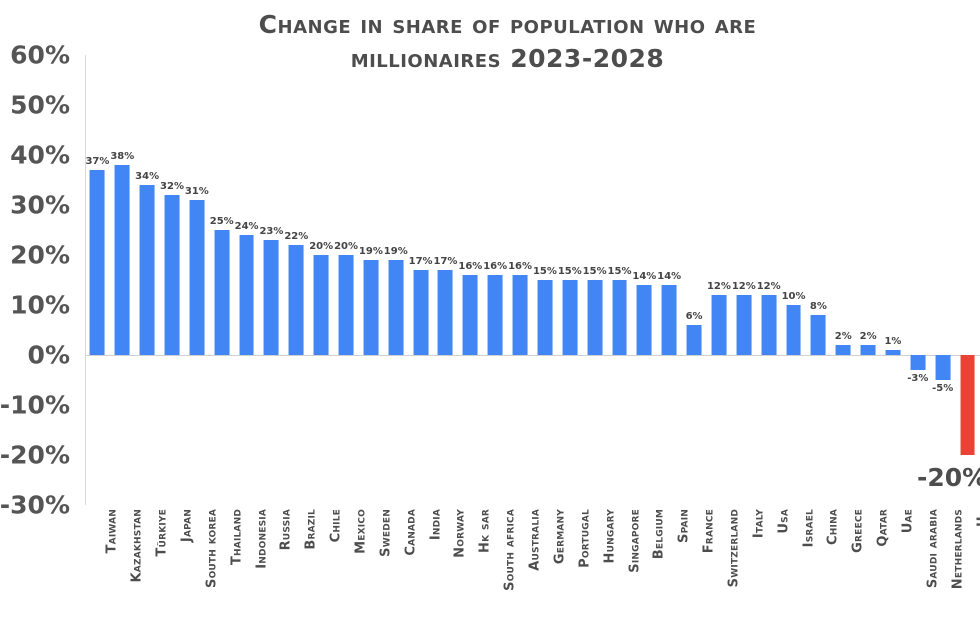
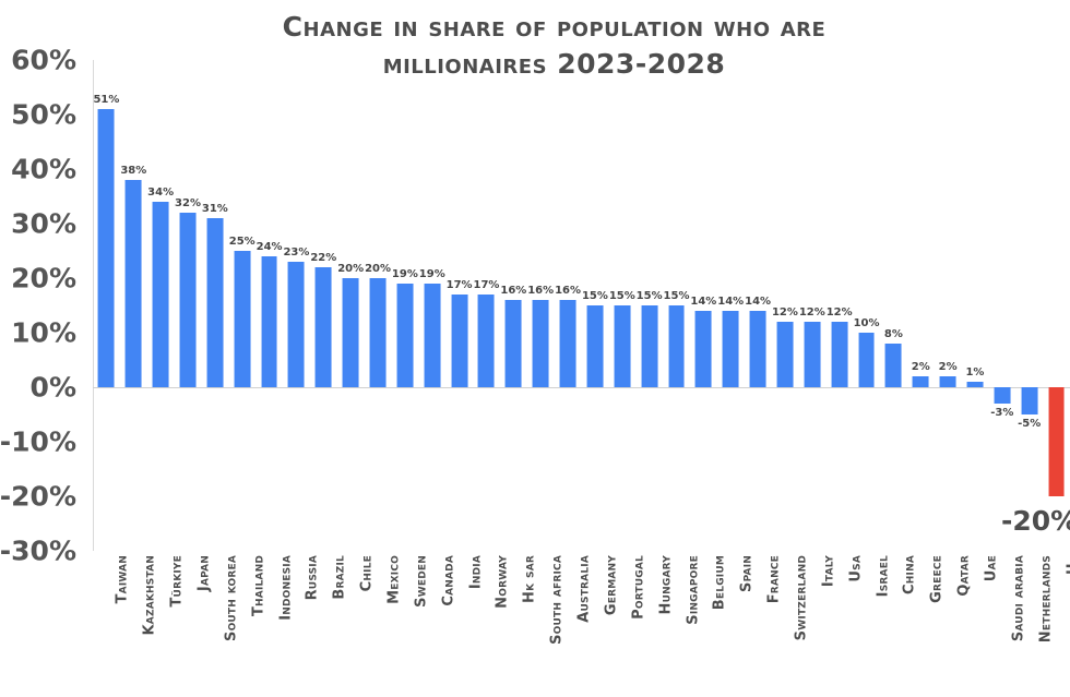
Taiwan: 37% -> 51%
France: 6% -> 14%
